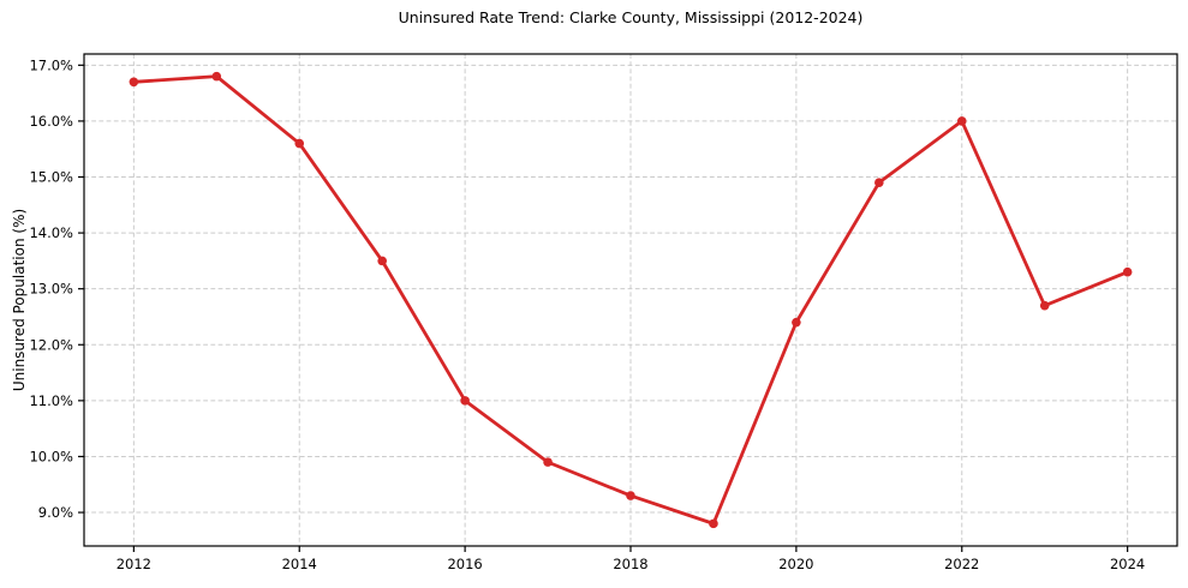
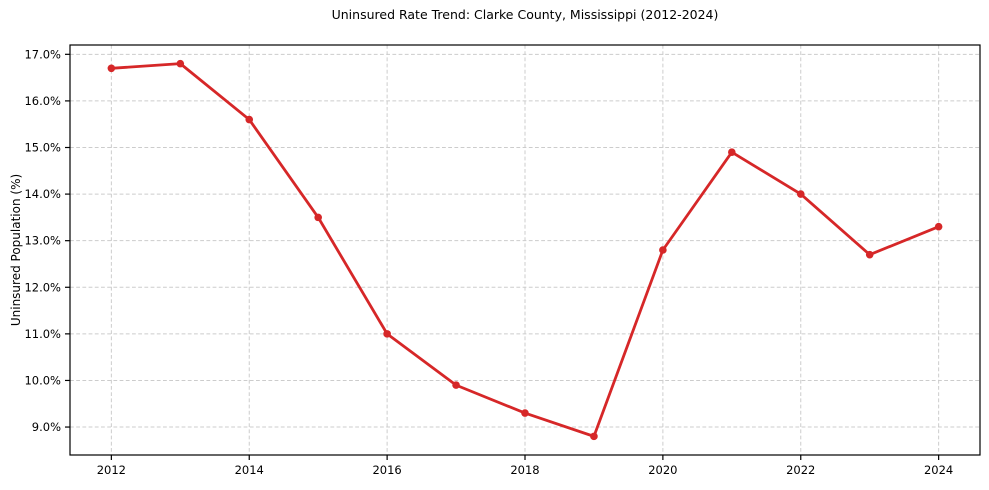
2020: 12.4% -> 12.8%
2022: 16.0% -> 14.0%
